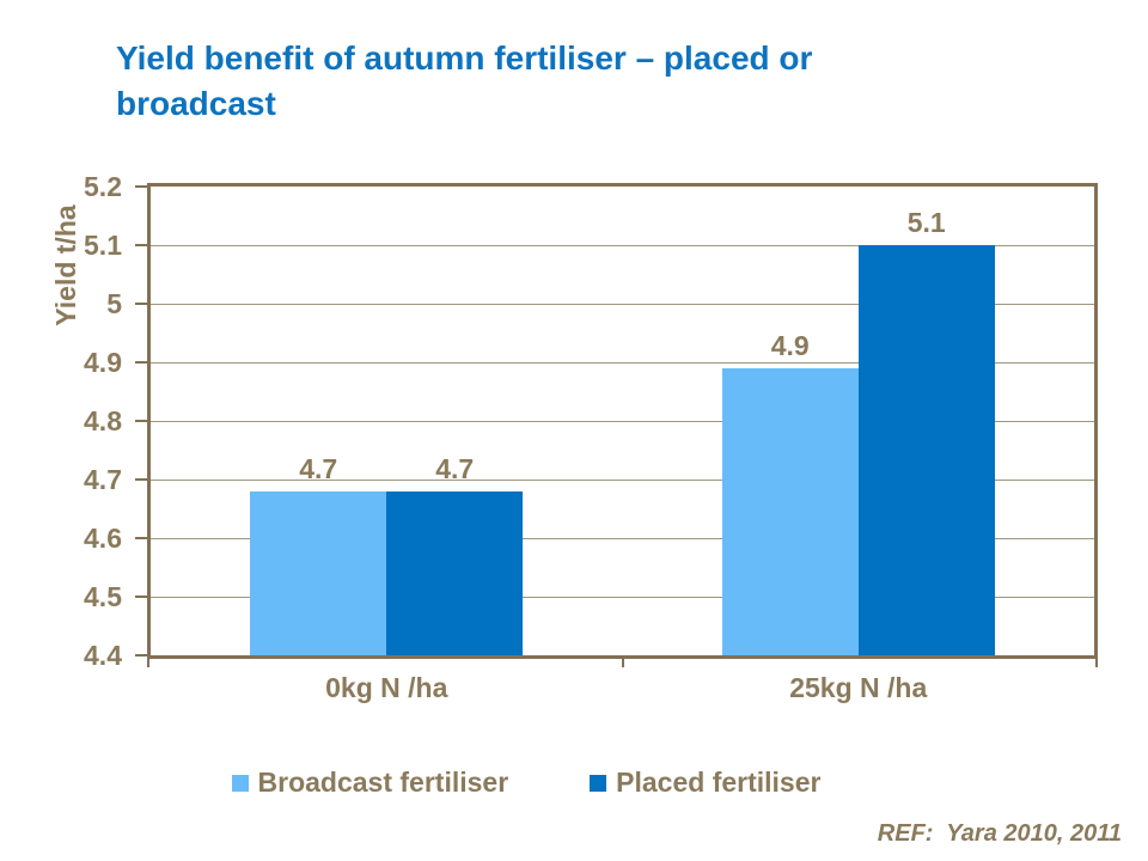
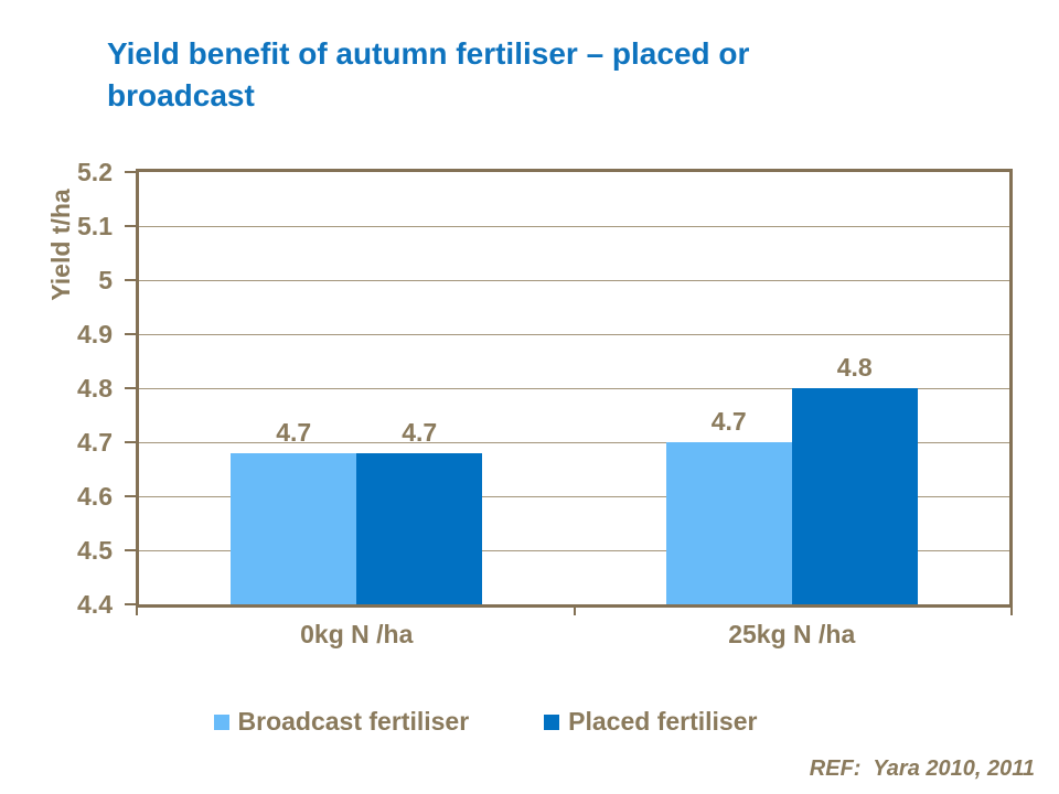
Broadcast fertiliser/25kg N /ha: 4.9 -> 4.7
Placed fertiliser/25kg N /ha: 5.1 -> 4.8
